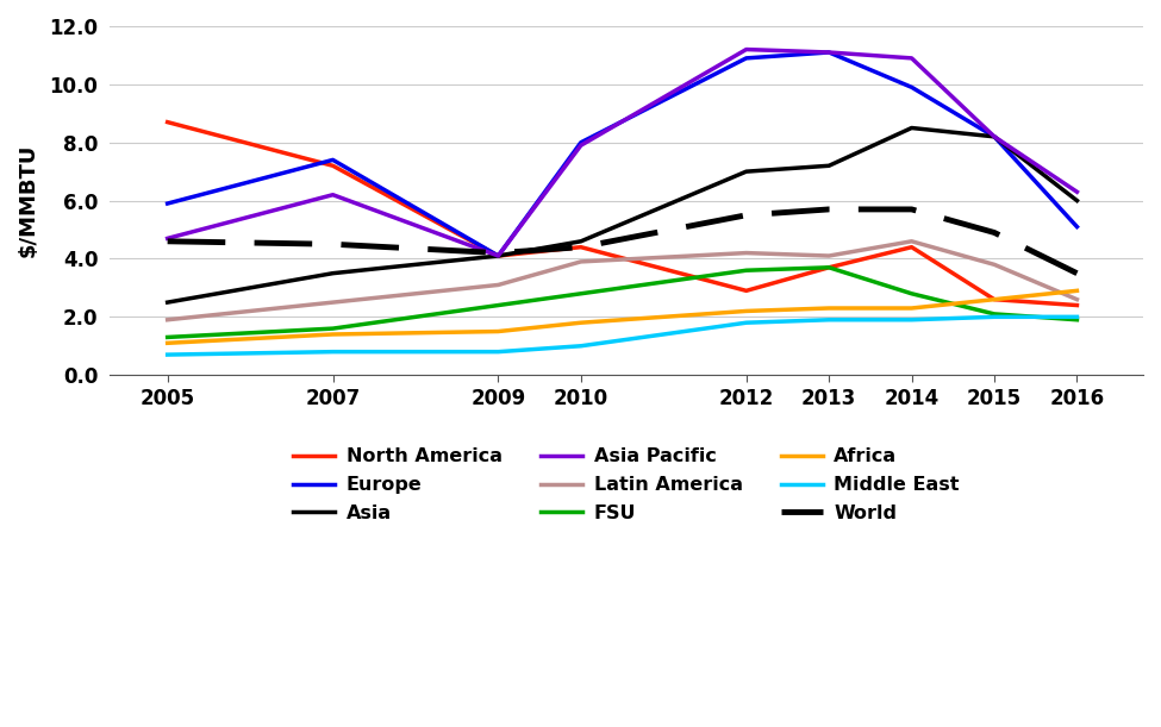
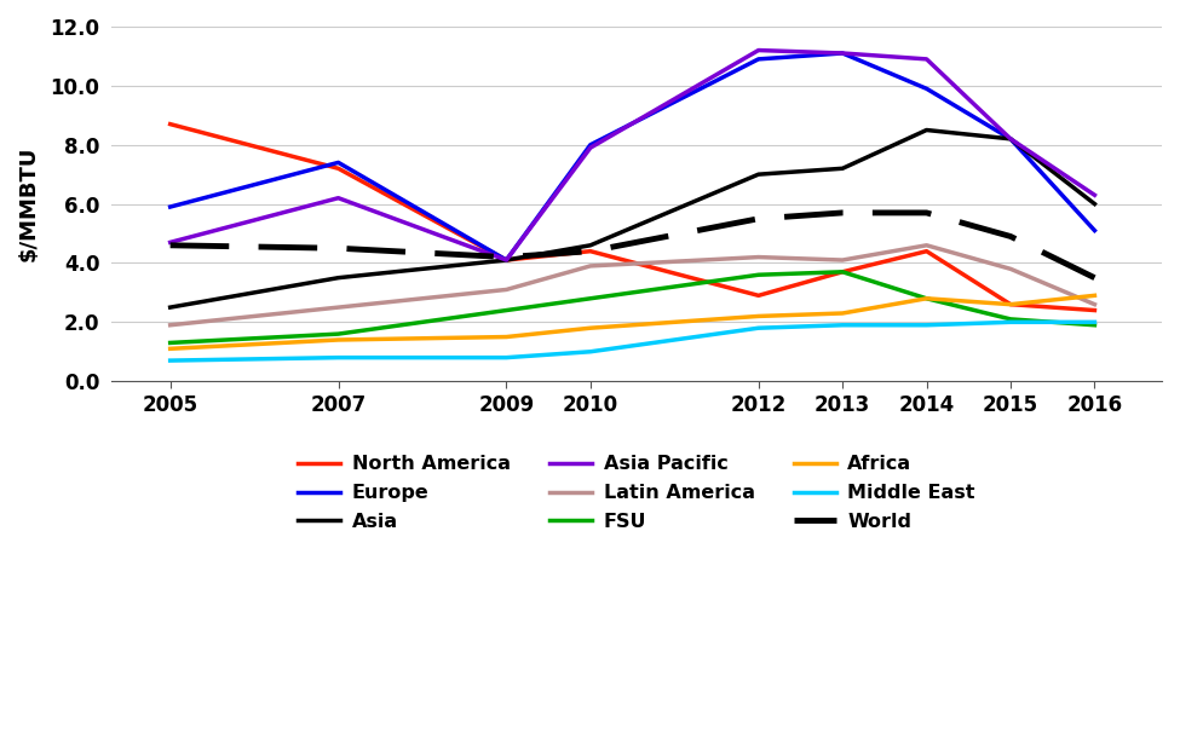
Africa/2014: 2.3 -> 2.8
